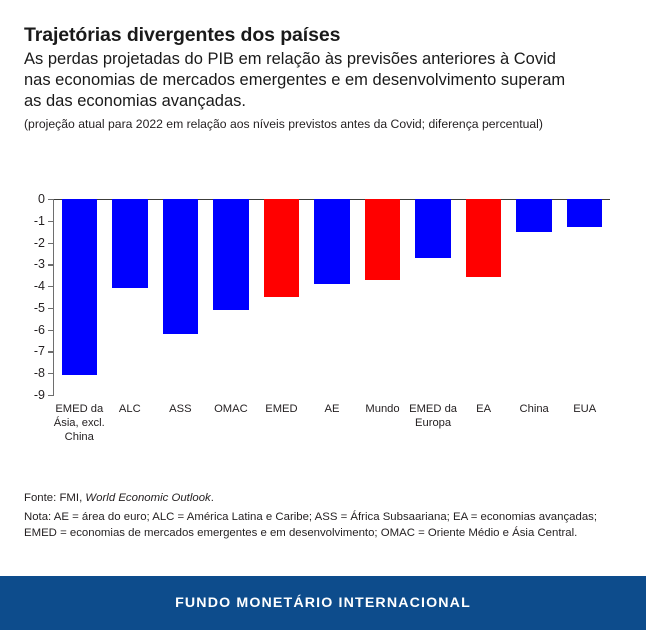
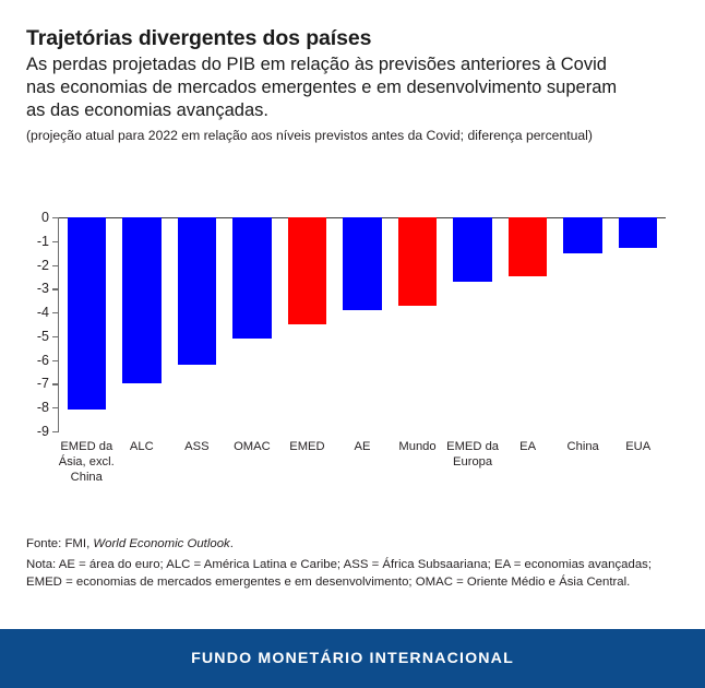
ALC: -4.1 -> -7.0
EA: -3.6 -> -2.5
